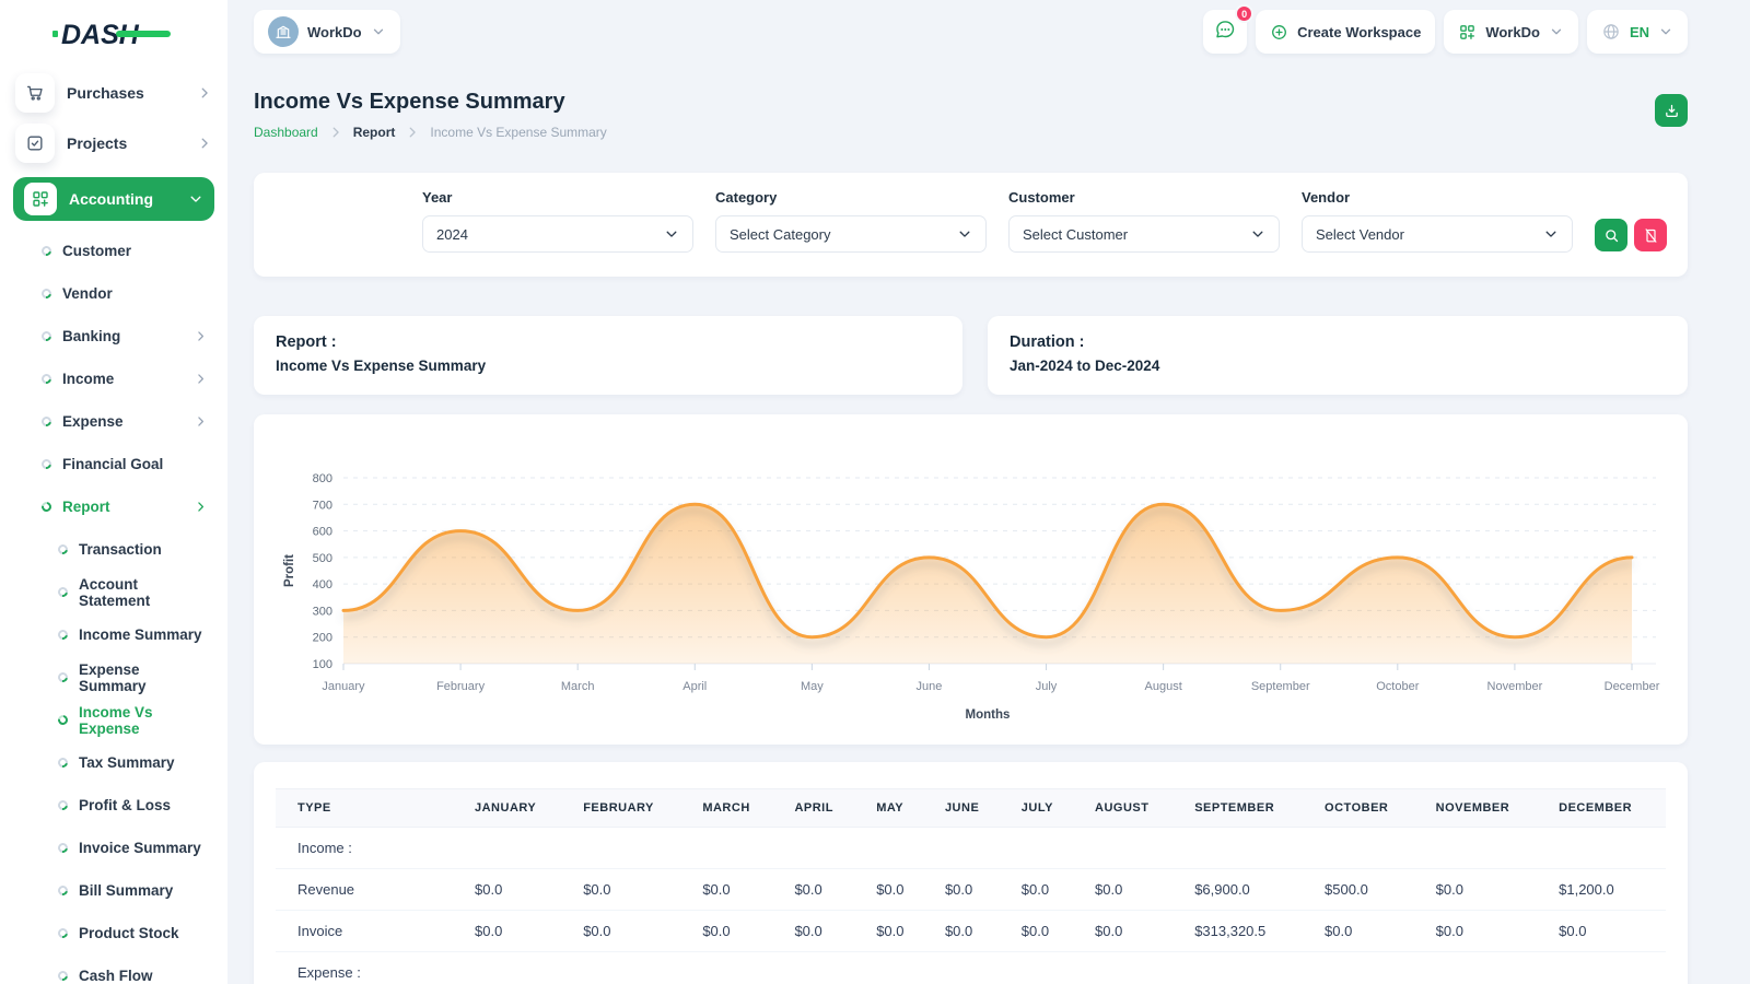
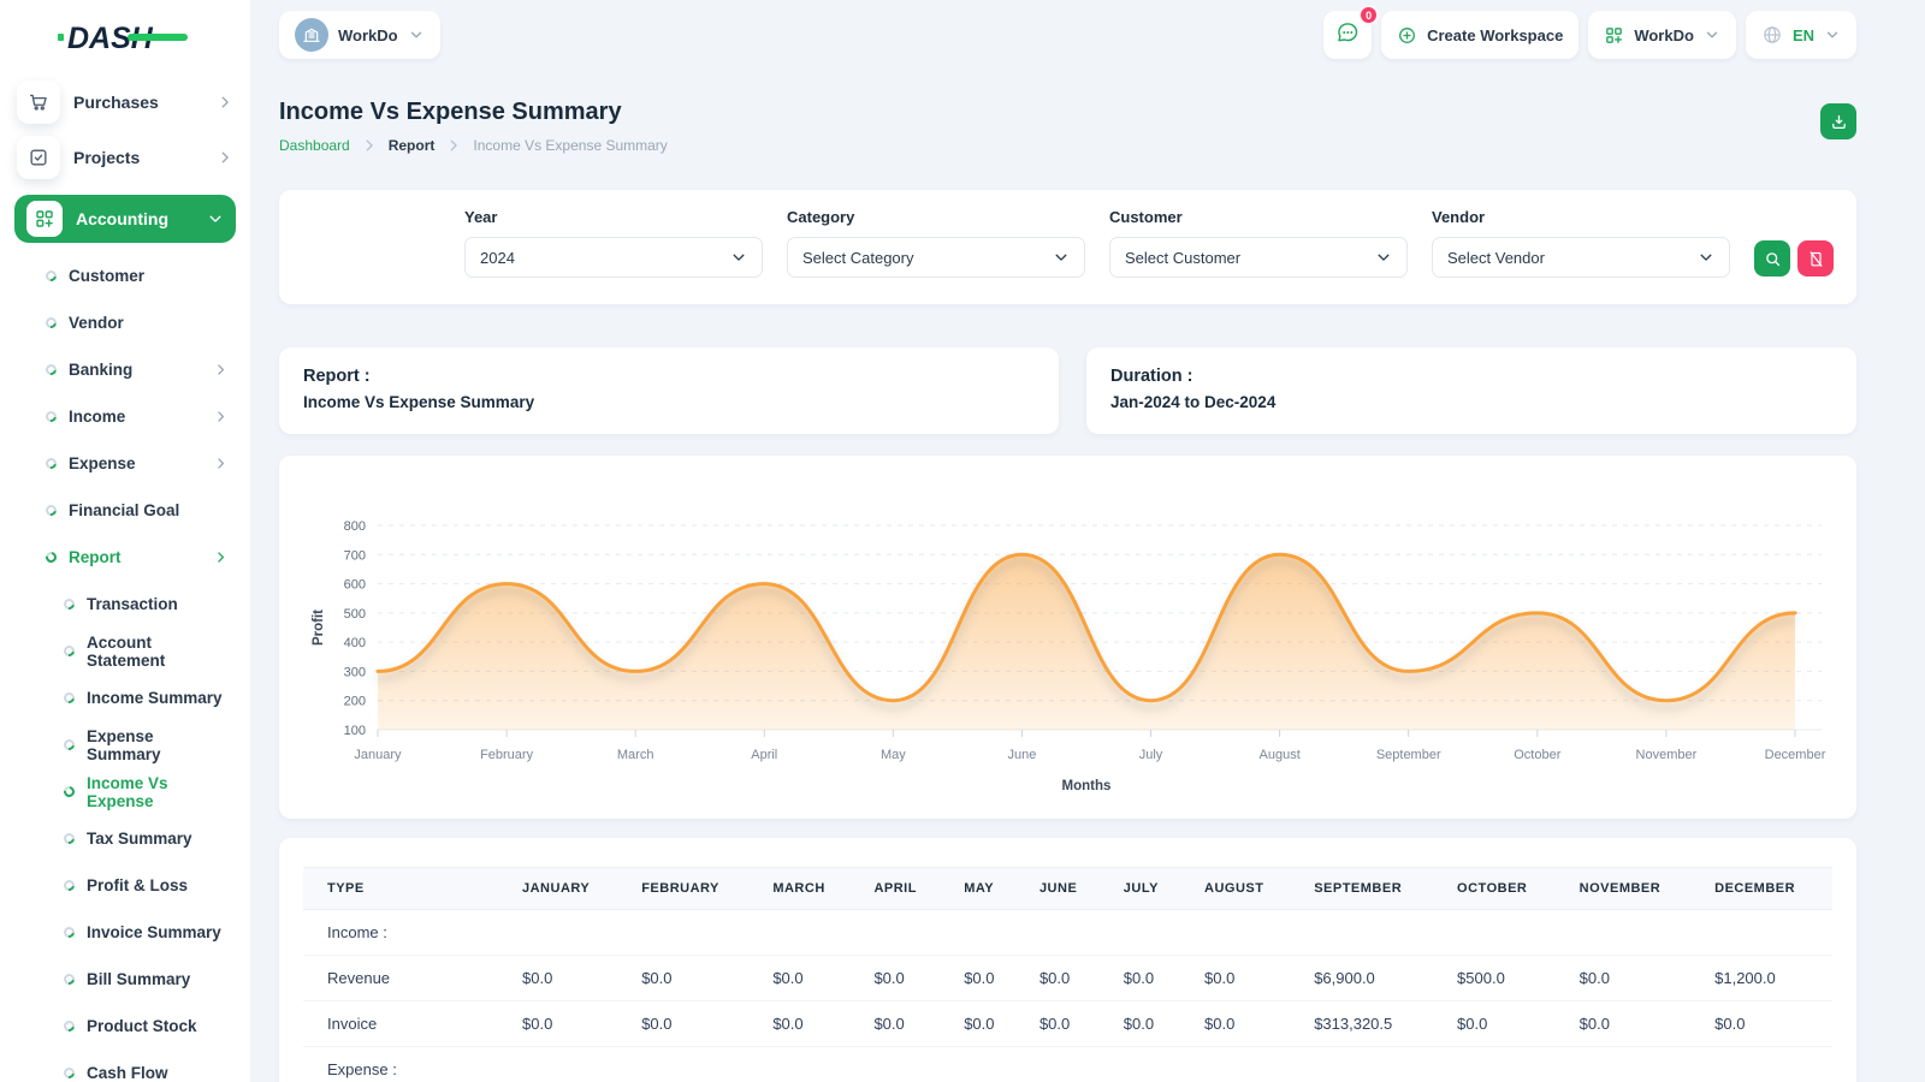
April: 700 -> 600
June: 500 -> 700
